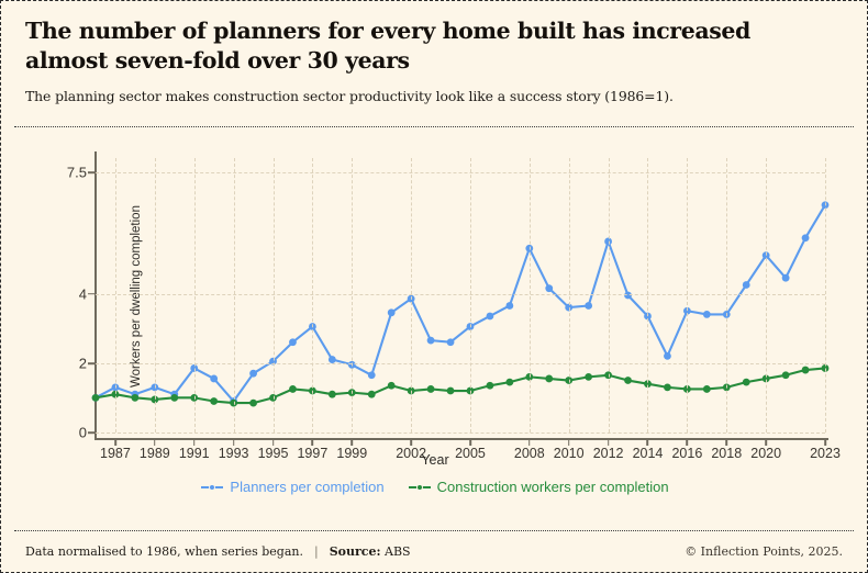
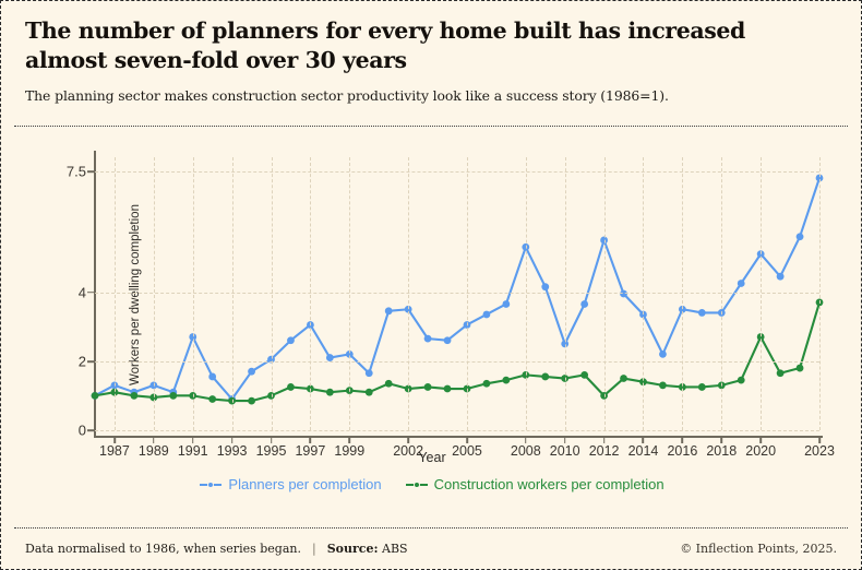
Planners per completion/1991: 1.9 -> 2.7
Planners per completion/1999: 1.9 -> 2.2
Planners per completion/2002: 3.9 -> 3.5
Planners per completion/2010: 3.6 -> 2.5
Construction workers per completion/2012: 1.6 -> 1.0
Construction workers per completion/2020: 1.6 -> 2.7
Planners per completion/2023: 6.5 -> 7.3
Construction workers per completion/2023: 1.9 -> 3.7
